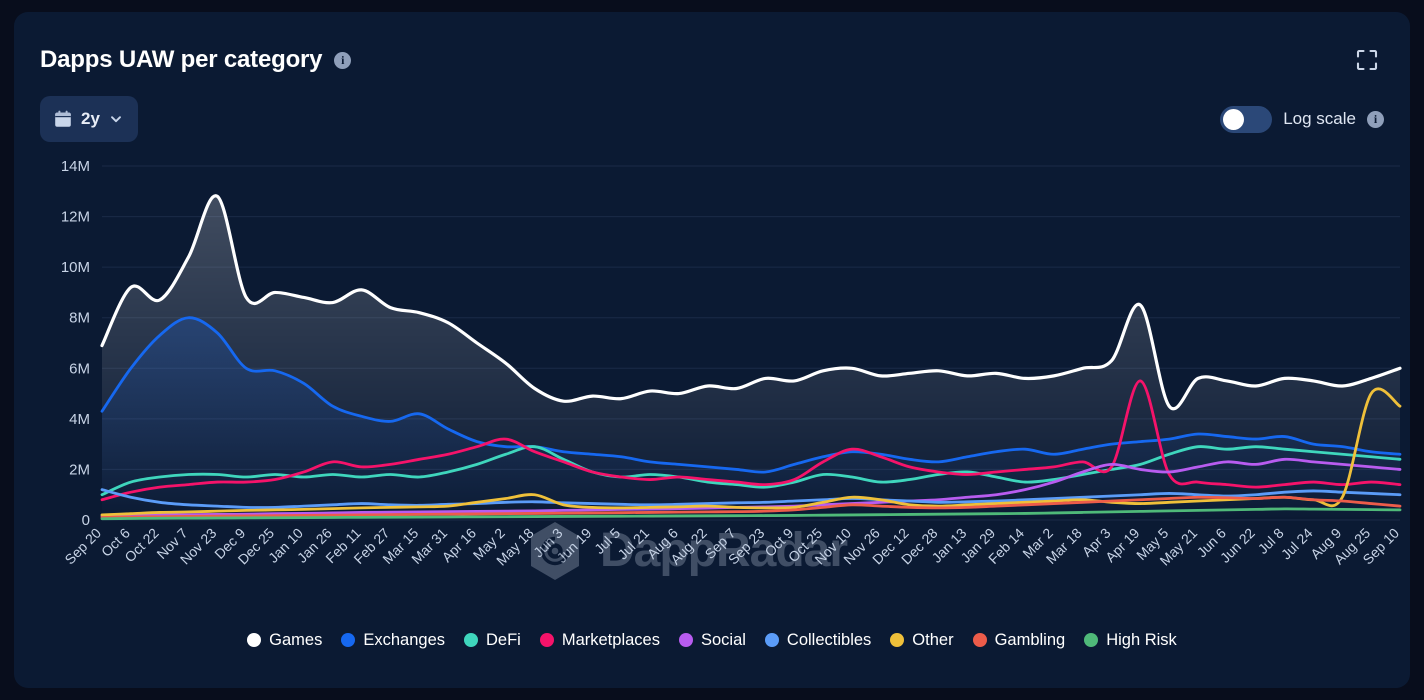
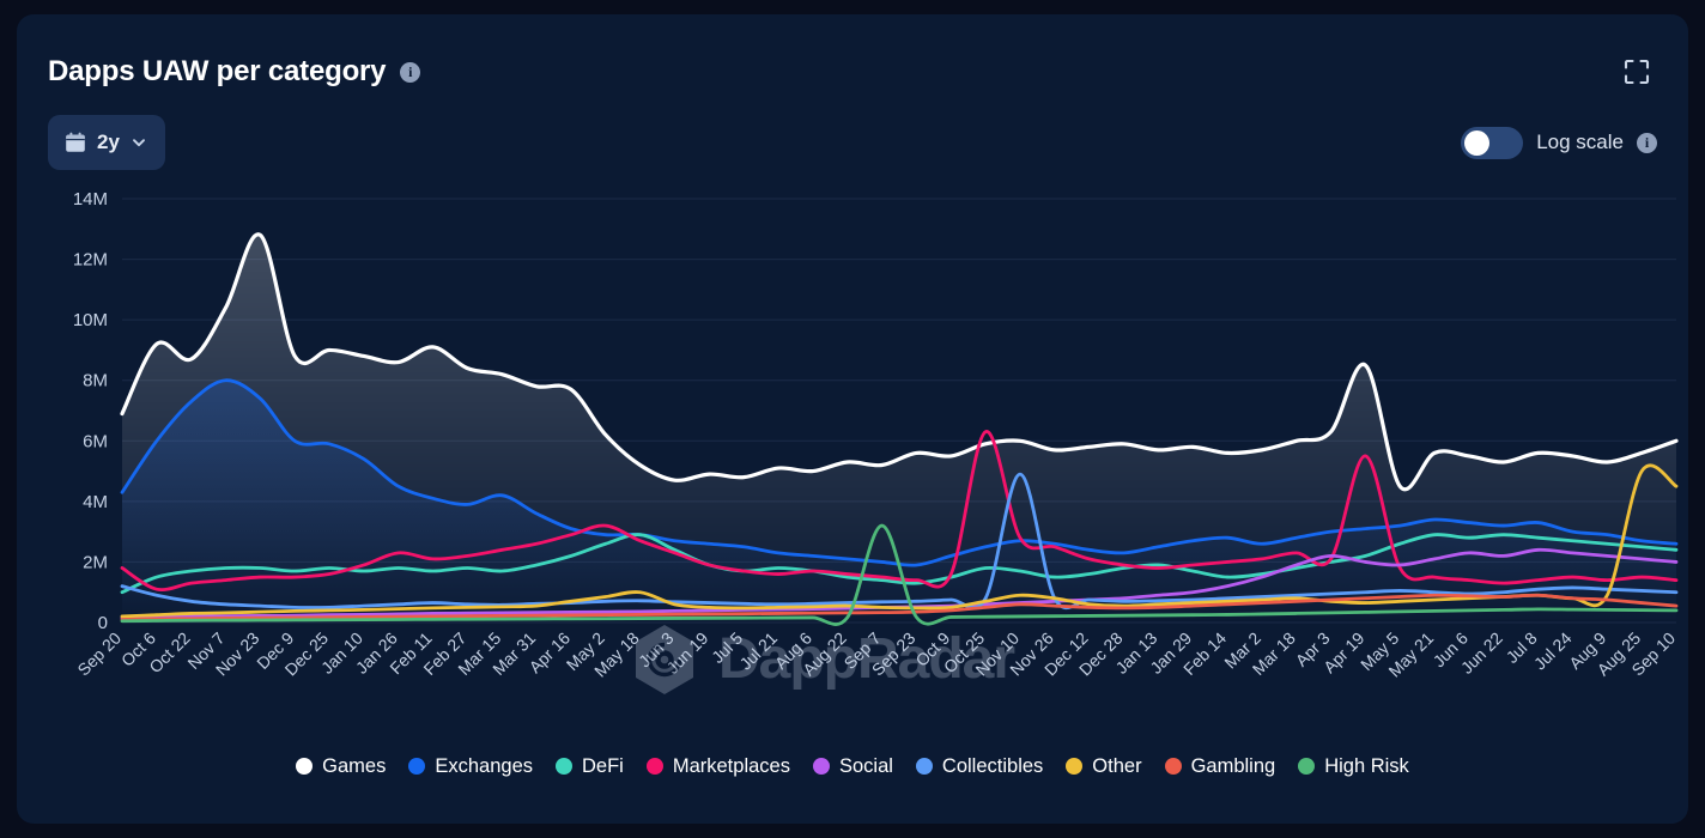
Marketplaces/Sep 20: 0.8M -> 1.8M
Games/Apr 16: 7.0M -> 7.7M
High Risk/Sep 7: 0.2M -> 3.2M
Marketplaces/Oct 25: 2.3M -> 6.3M
Collectibles/Nov 10: 0.8M -> 4.9M
